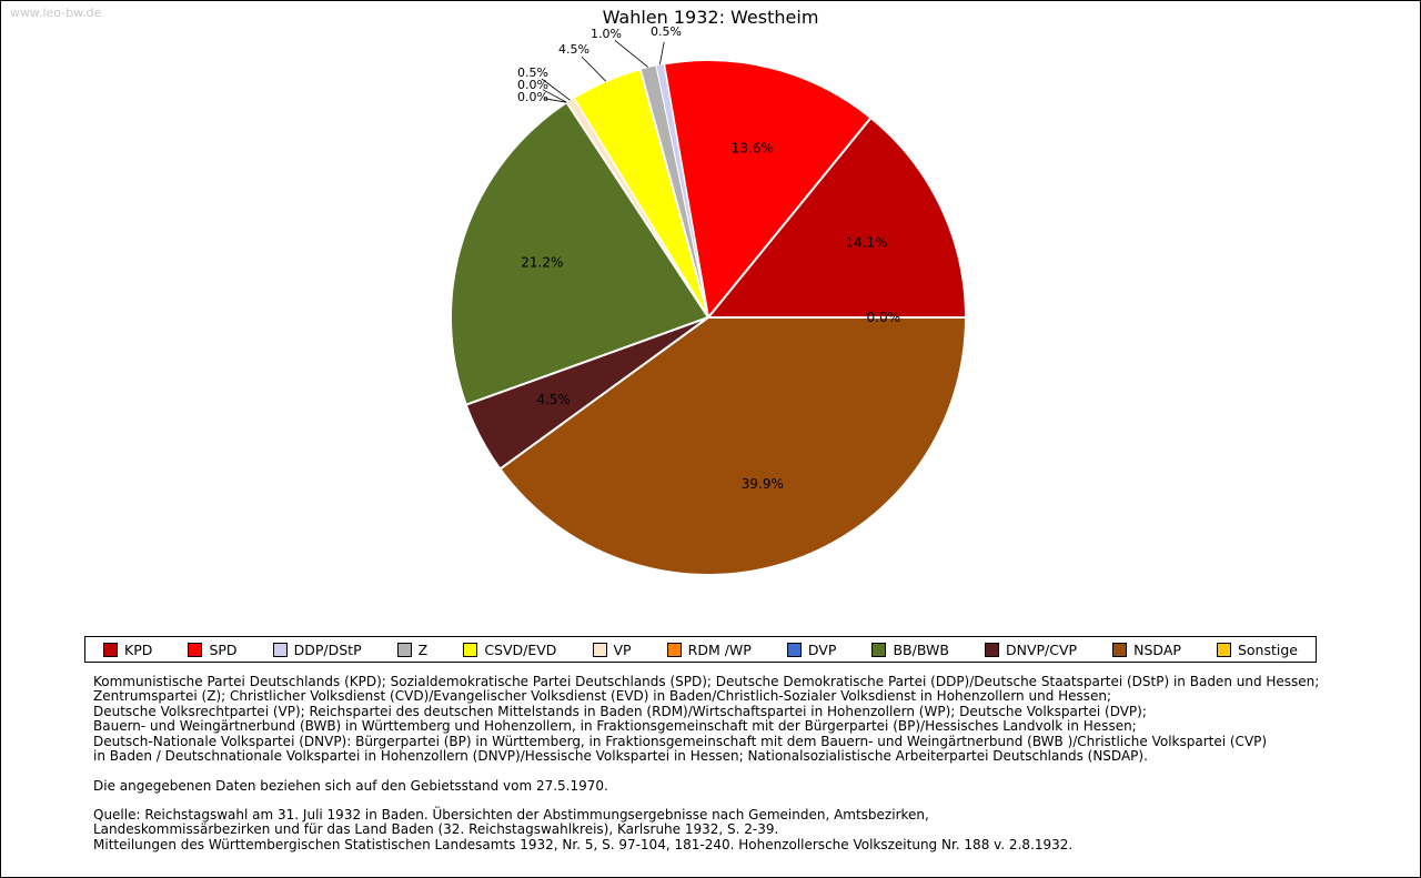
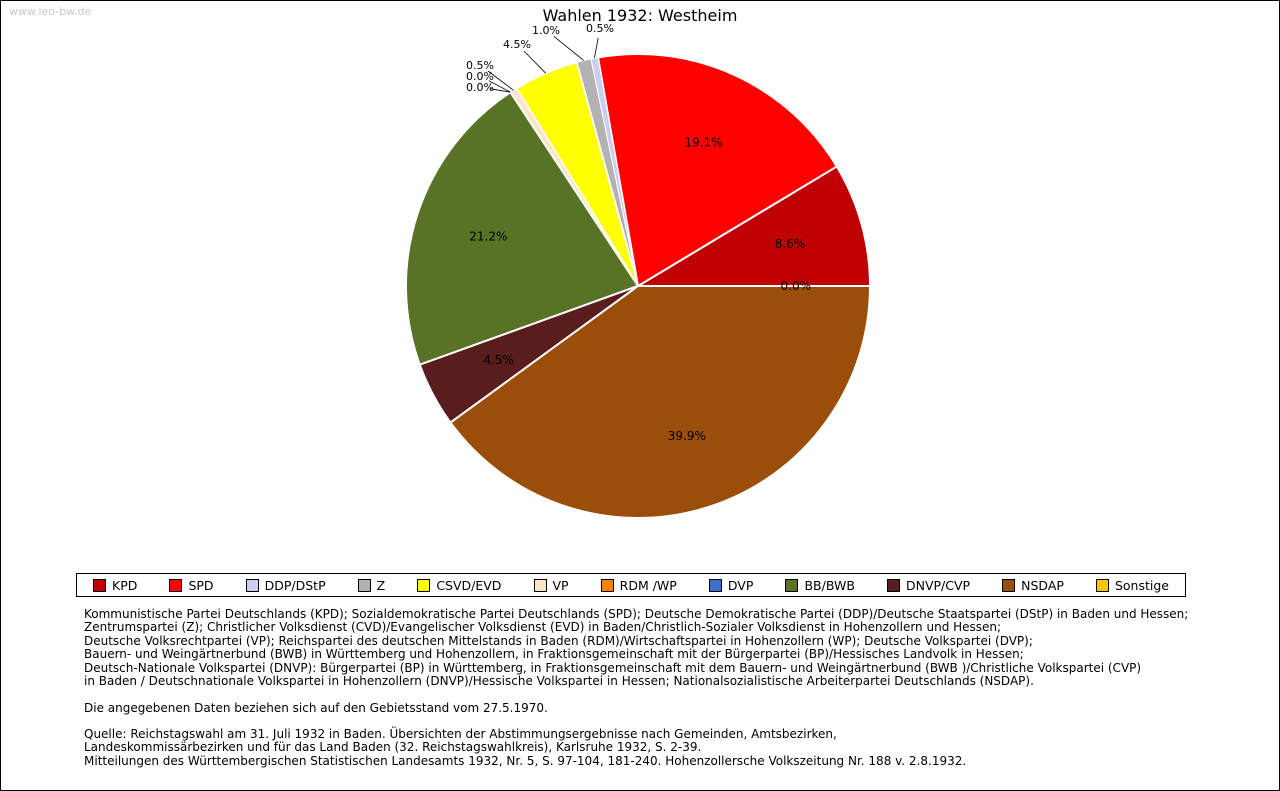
KPD: 14.1% -> 8.6%
SPD: 13.6% -> 19.1%
